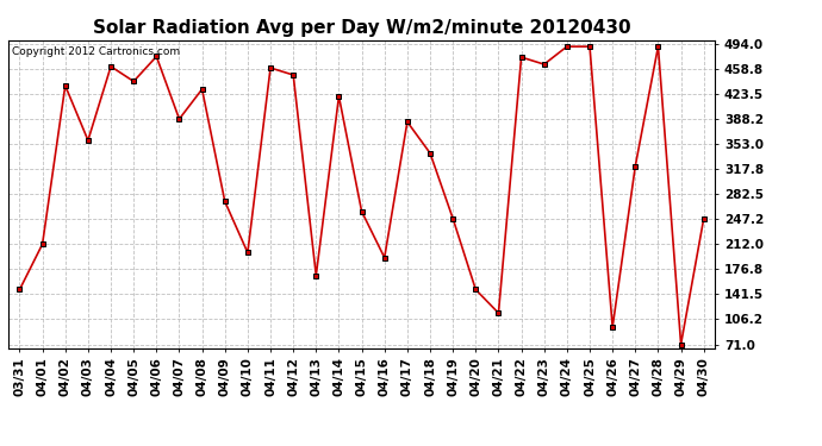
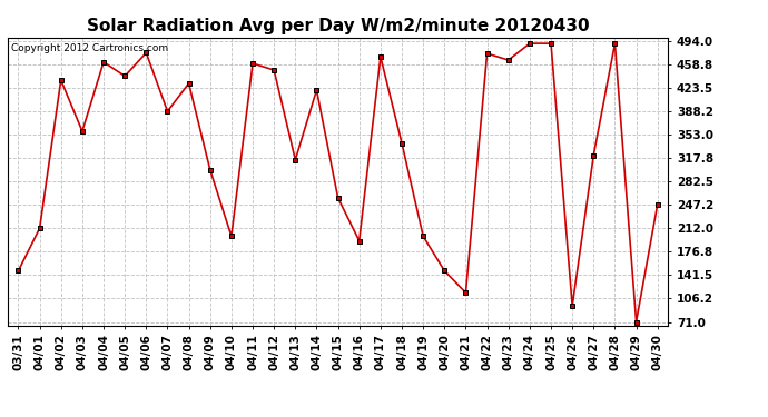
04/09: 272 -> 300
04/13: 168 -> 315
04/17: 384 -> 470
04/19: 248 -> 200
